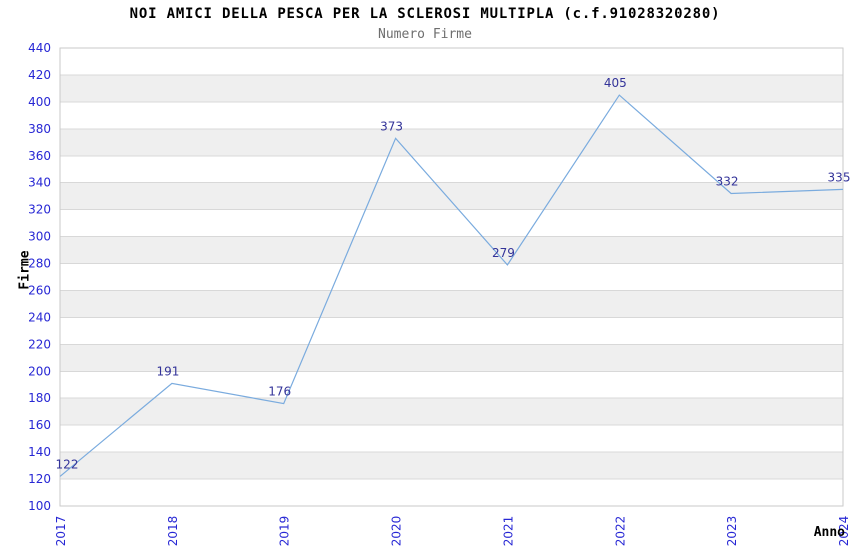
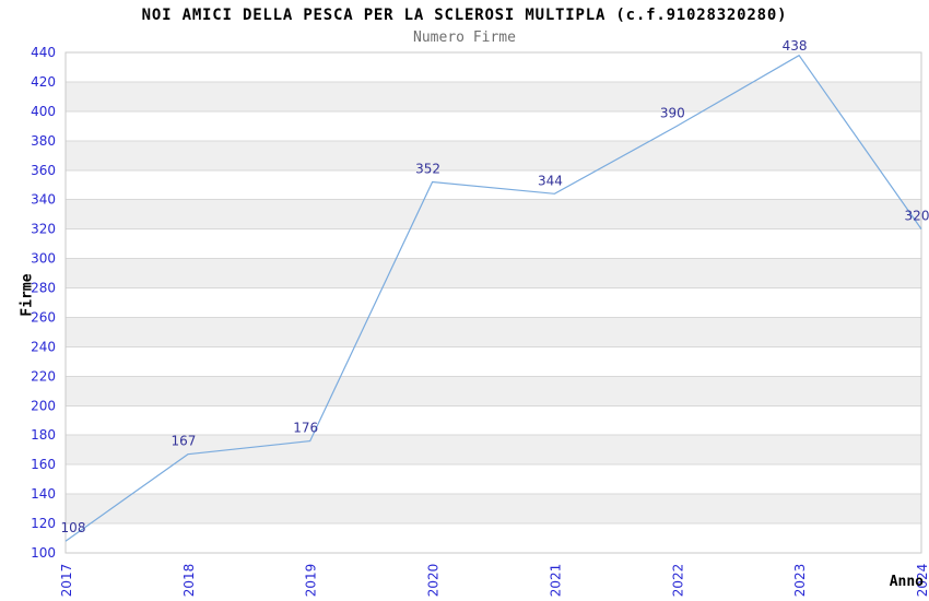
2017: 122 -> 108
2018: 191 -> 167
2020: 373 -> 352
2021: 279 -> 344
2022: 405 -> 390
2023: 332 -> 438
2024: 335 -> 320
